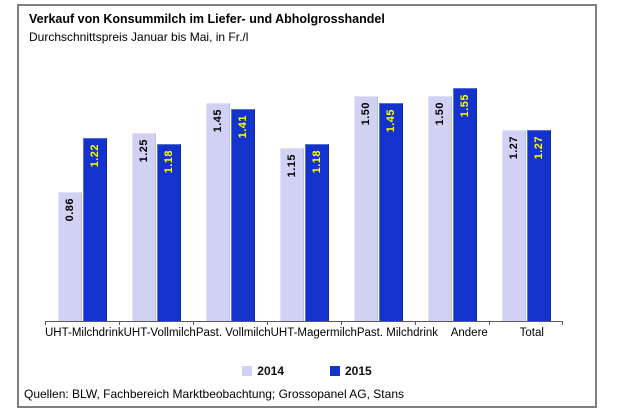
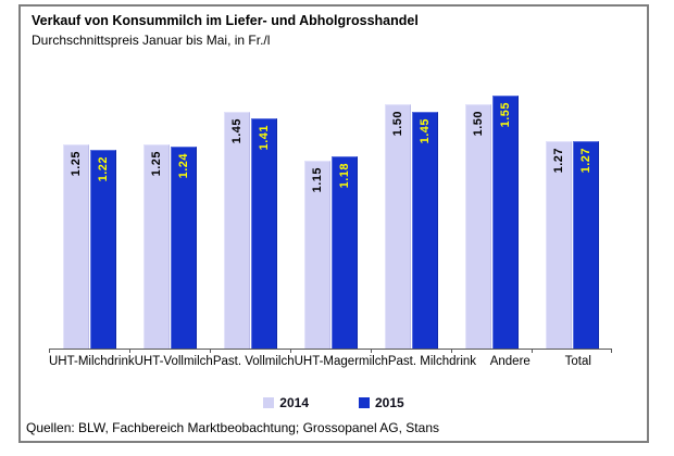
2014/UHT-Milchdrink: 0.86 -> 1.25
2015/UHT-Vollmilch: 1.18 -> 1.24
